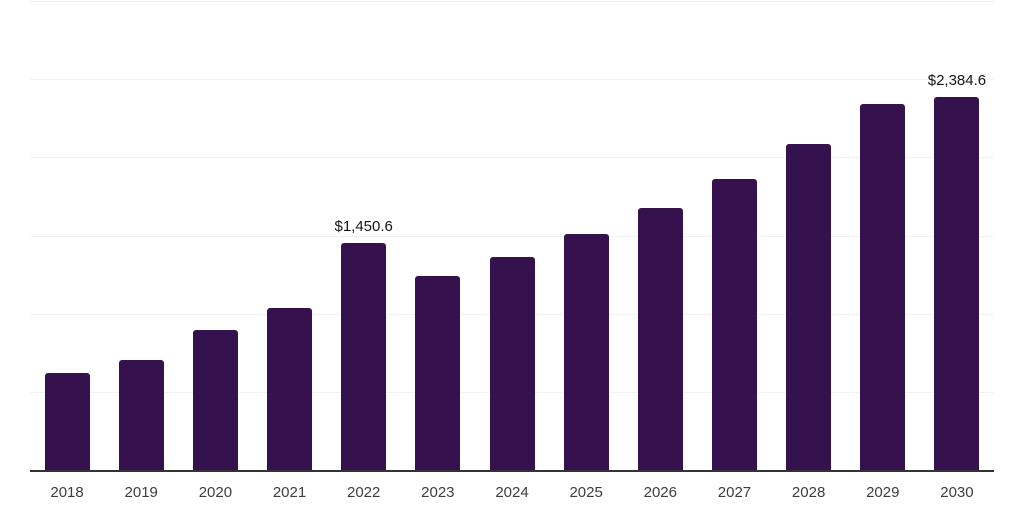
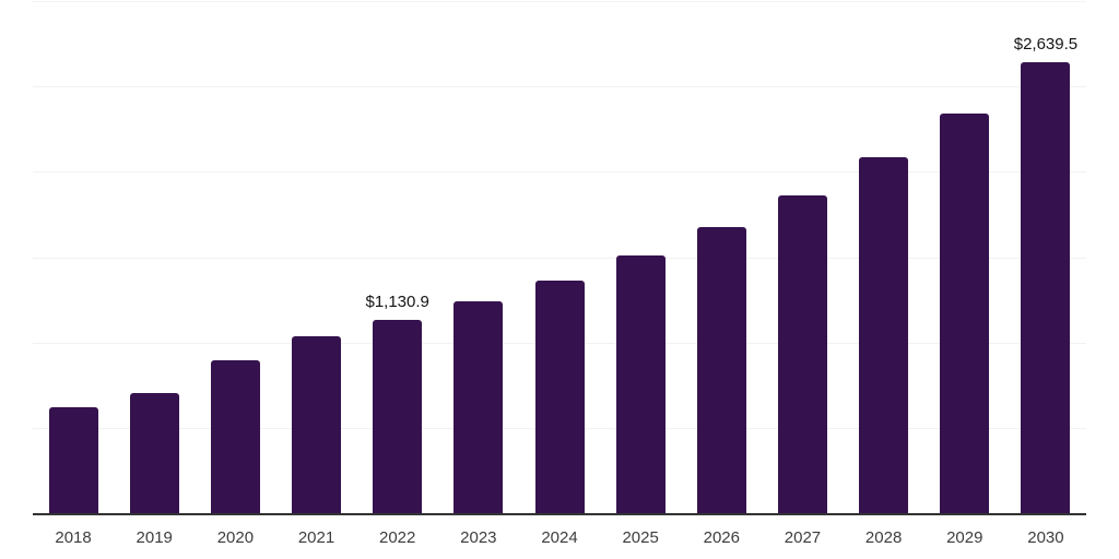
2022: $1,450.6 -> $1,130.9
2030: $2,384.6 -> $2,639.5
